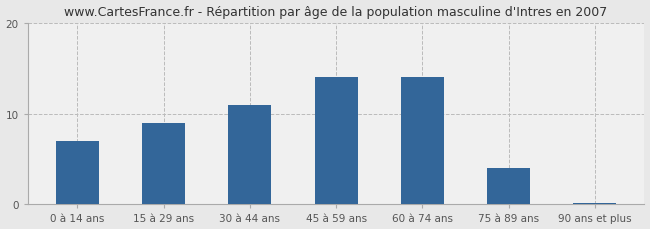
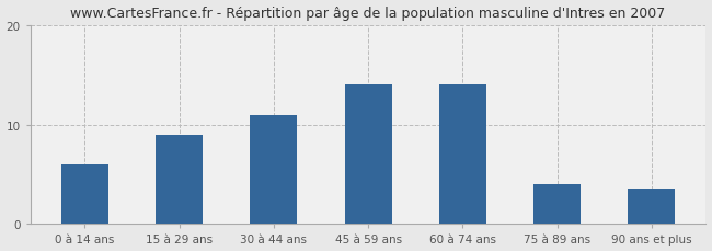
0 à 14 ans: 7.0 -> 6.0
90 ans et plus: 0.2 -> 3.6
